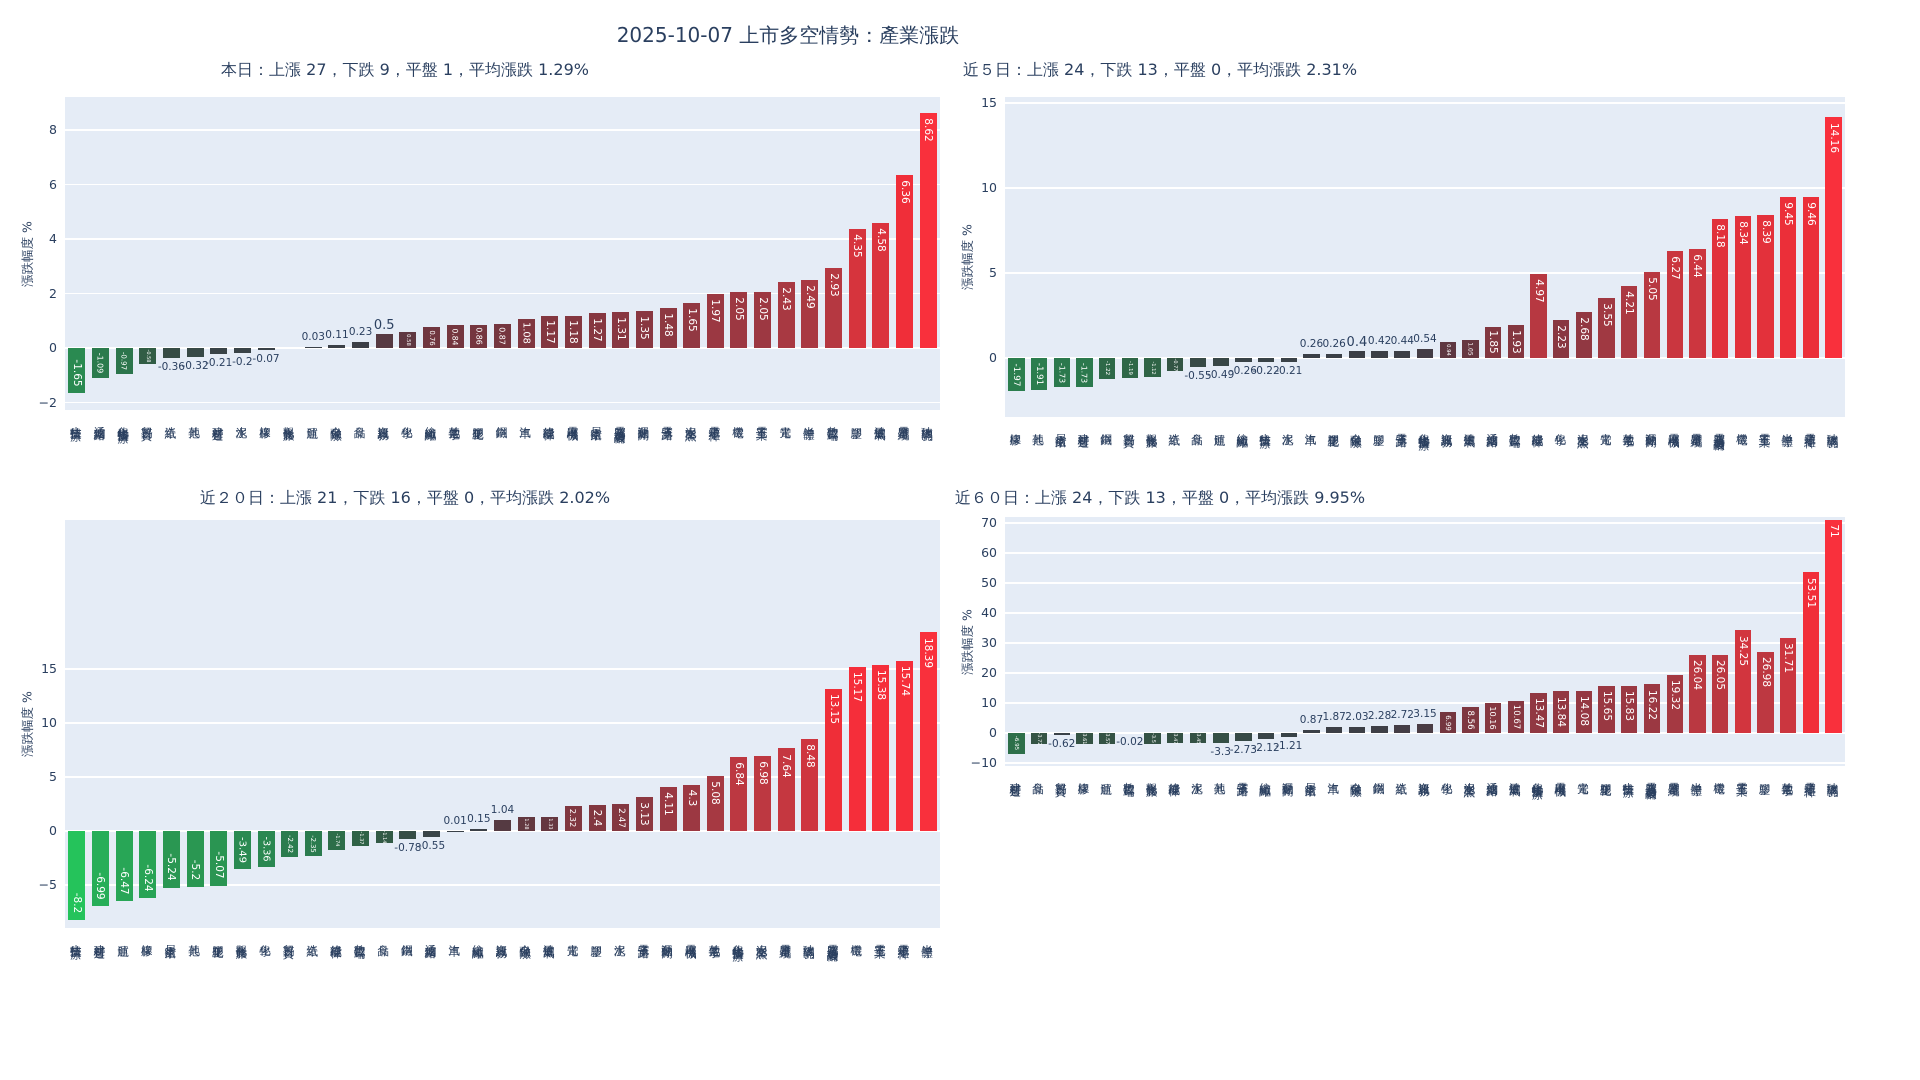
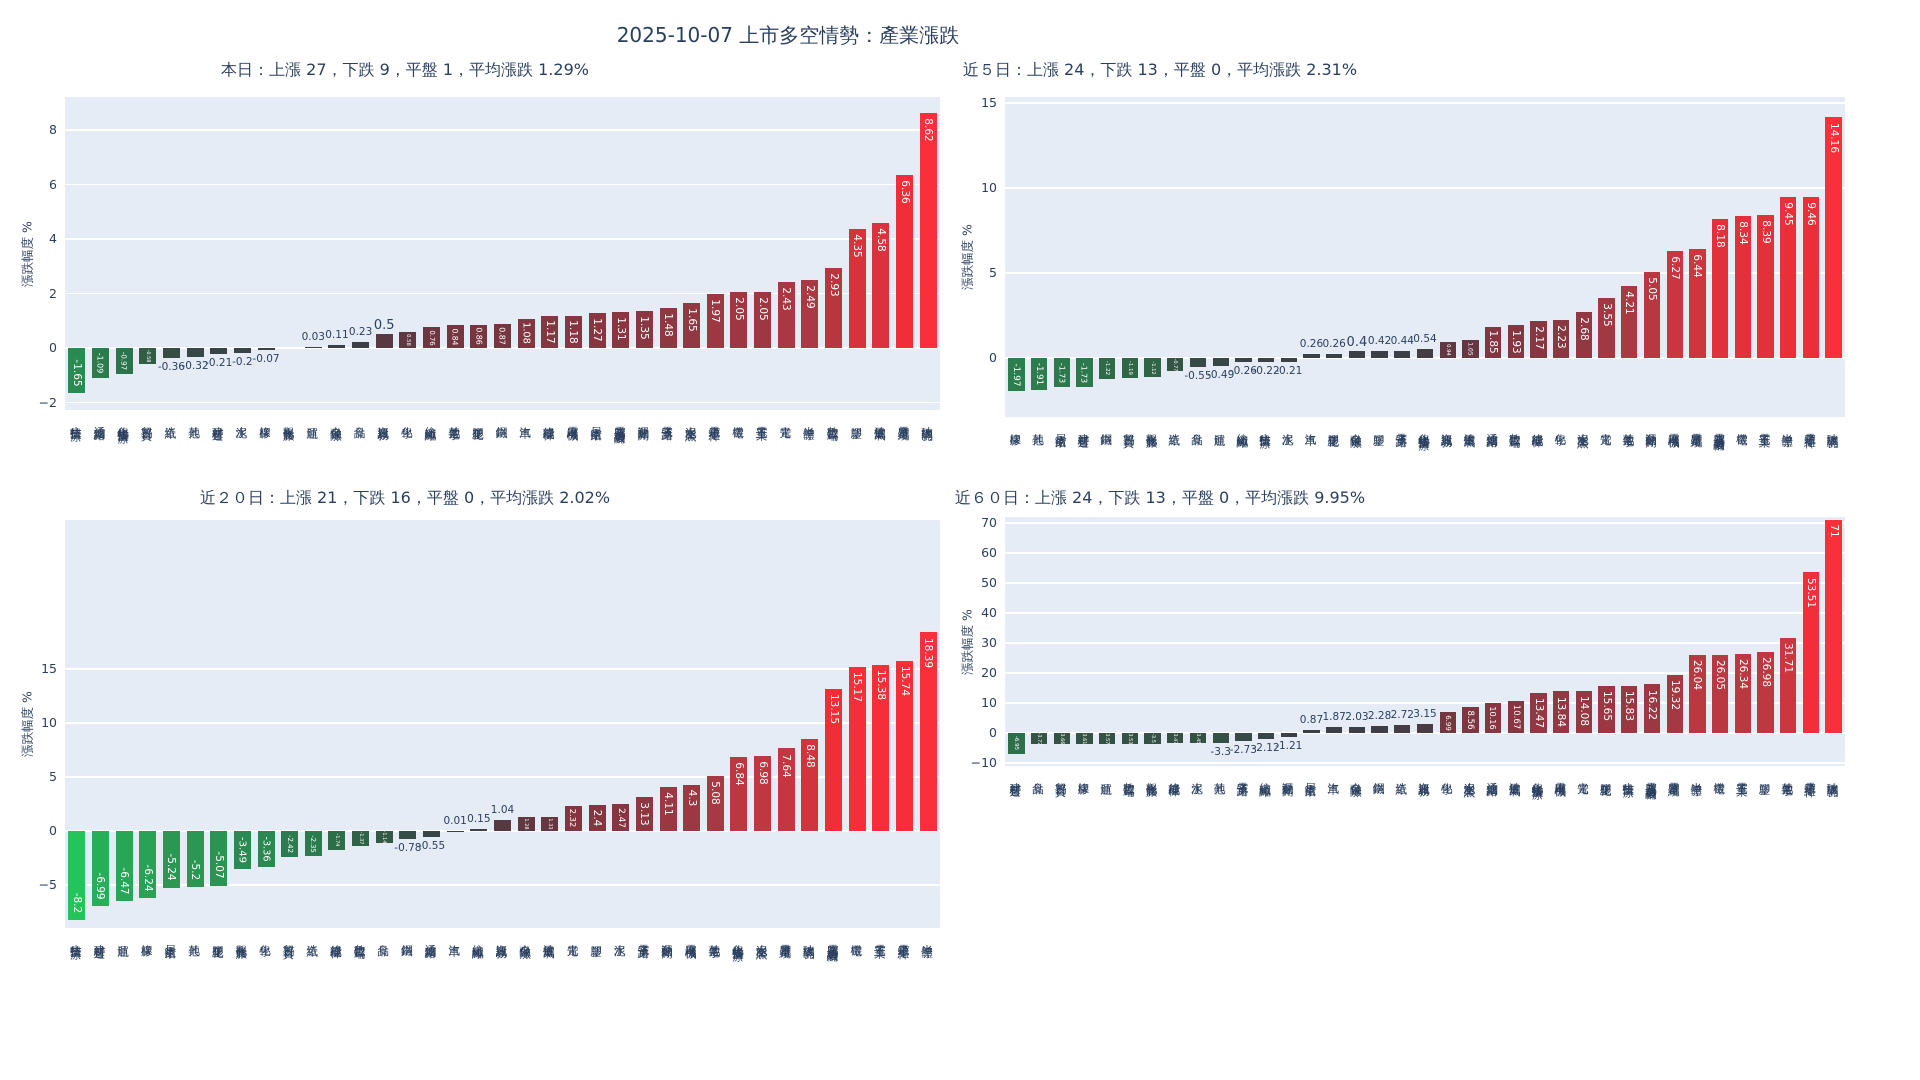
近５日：上漲 24，下跌 13，平盤 0，平均漲跌 2.31%/綠能環保: 4.97 -> 2.17
近６０日：上漲 24，下跌 13，平盤 0，平均漲跌 9.95%/貿易百貨: -0.62 -> -3.66
近６０日：上漲 24，下跌 13，平盤 0，平均漲跌 9.95%/數位雲端: -0.02 -> -3.53
近６０日：上漲 24，下跌 13，平盤 0，平均漲跌 9.95%/電子工業: 34.25 -> 26.34
